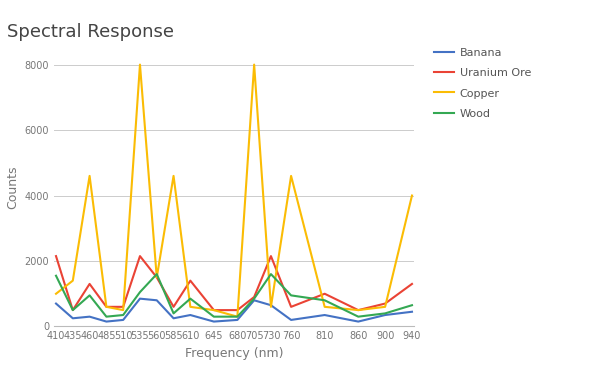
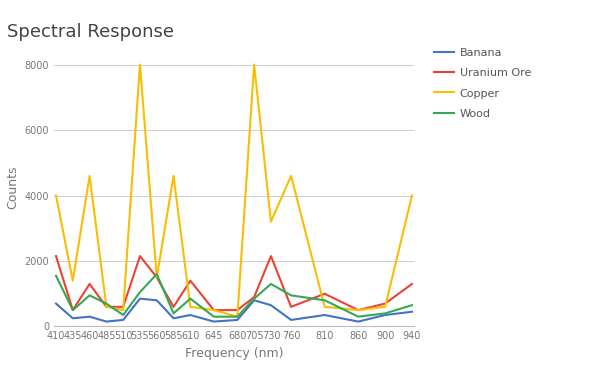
Copper/410: 1000 -> 4000
Wood/485: 300 -> 700
Copper/730: 600 -> 3200
Wood/730: 1600 -> 1300
